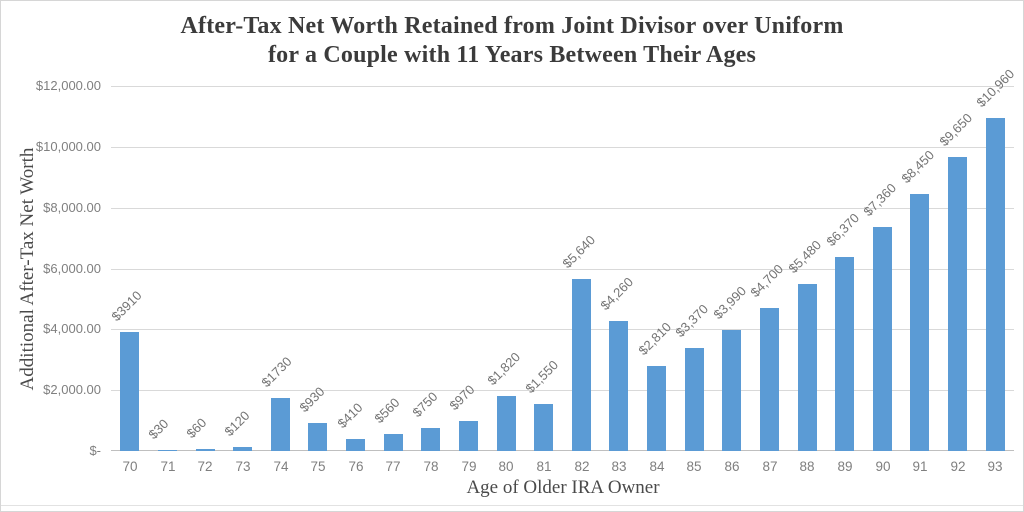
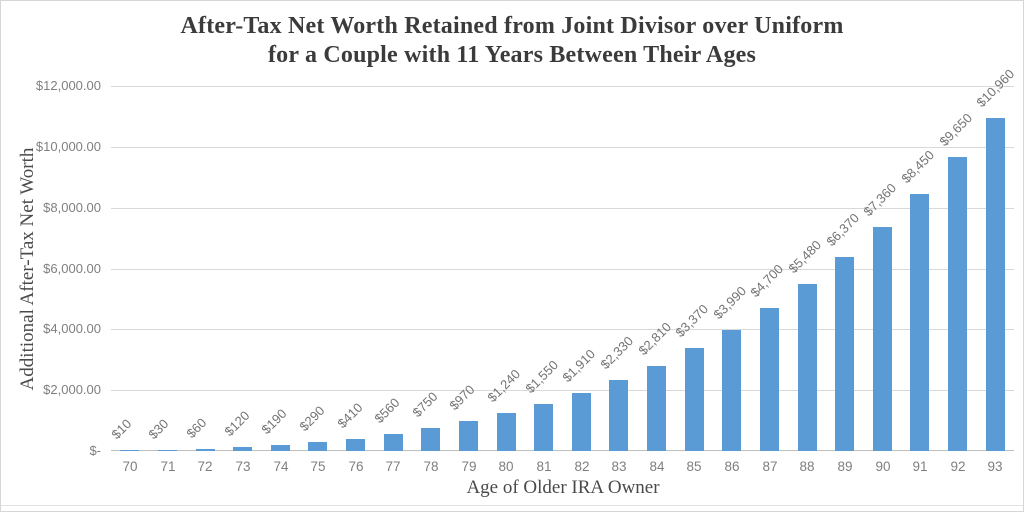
70: $3910 -> $10
74: $1730 -> $190
75: $930 -> $290
80: $1,820 -> $1,240
82: $5,640 -> $1,910
83: $4,260 -> $2,330
